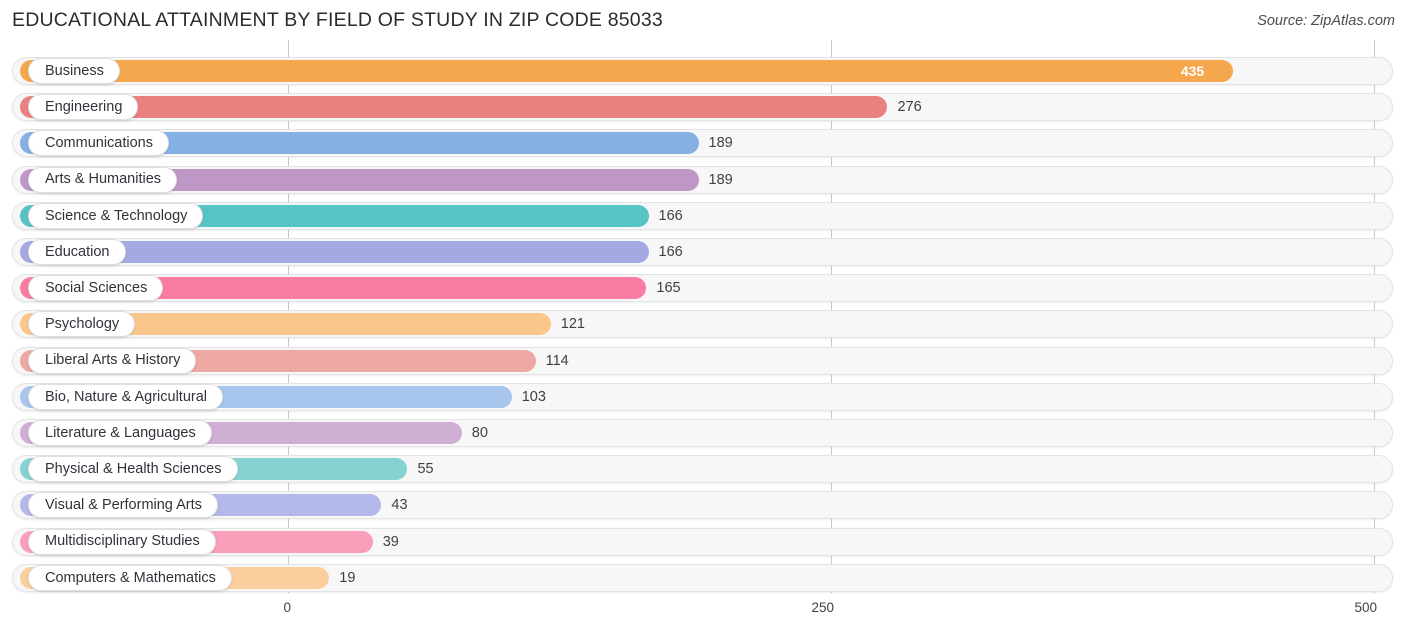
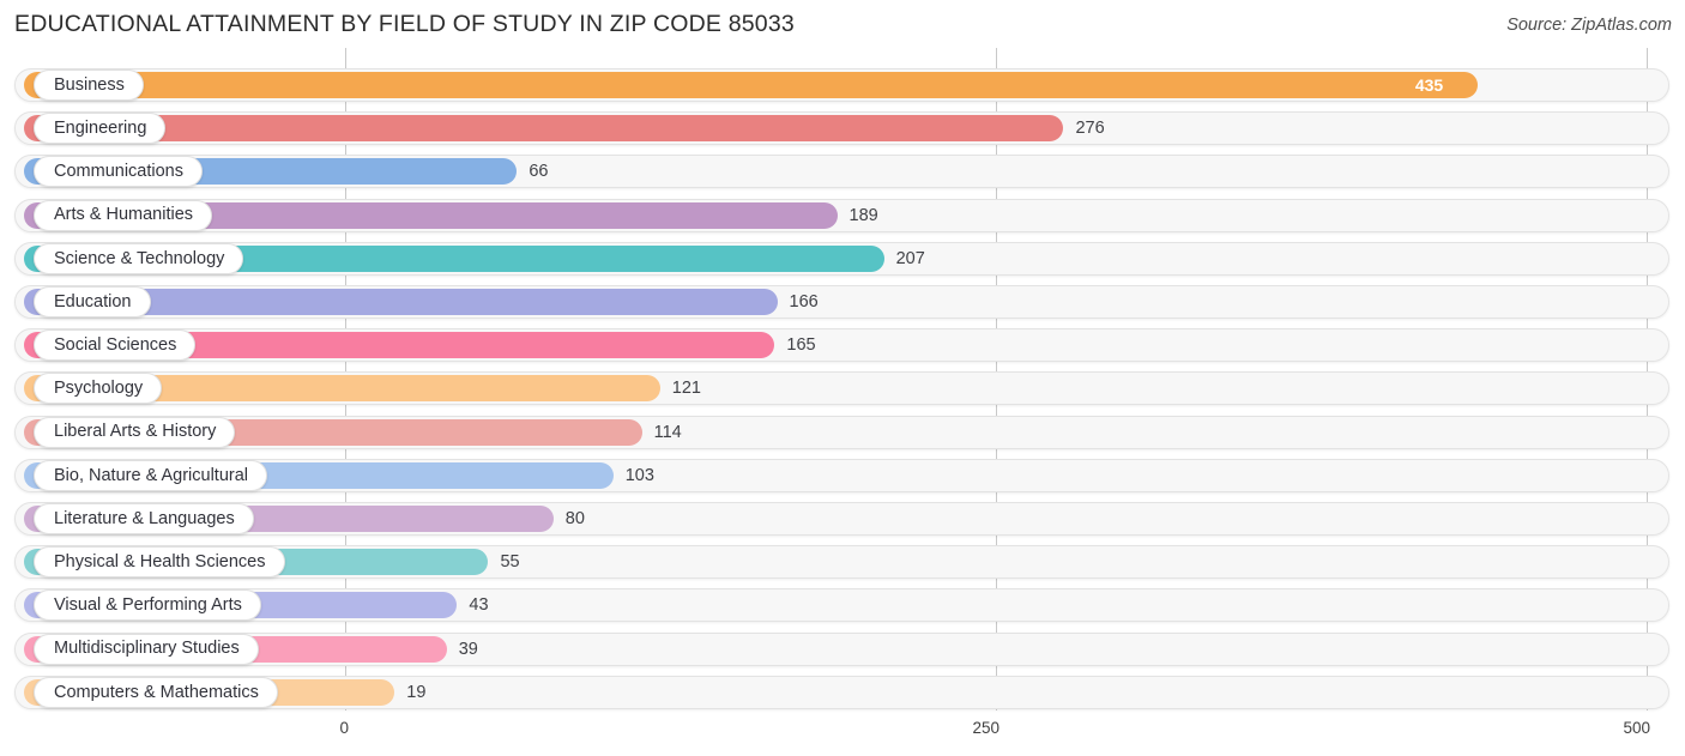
Communications: 189 -> 66
Science & Technology: 166 -> 207
